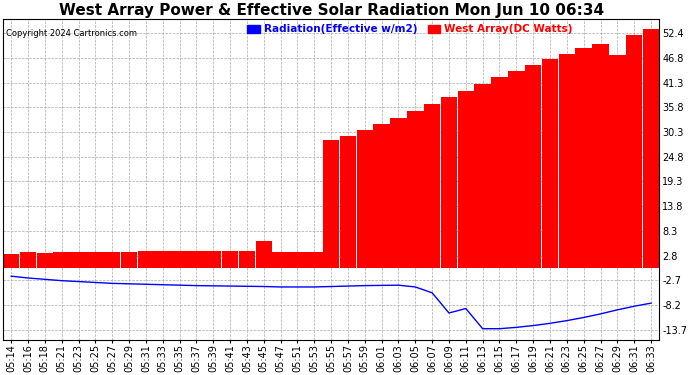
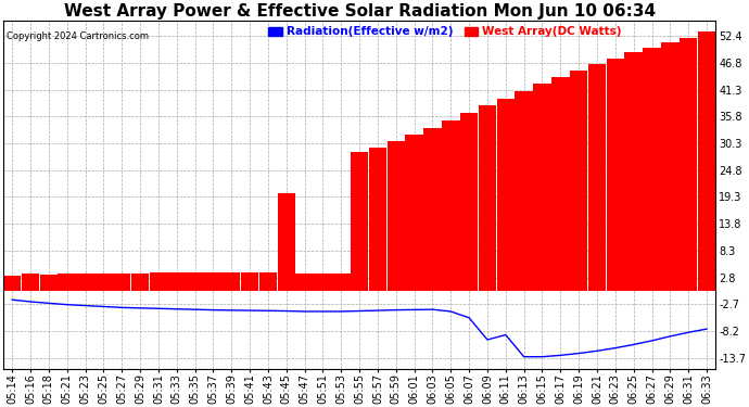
West Array(DC Watts)/05:45: 6.0 -> 20.0
West Array(DC Watts)/06:29: 47.5 -> 51.0
